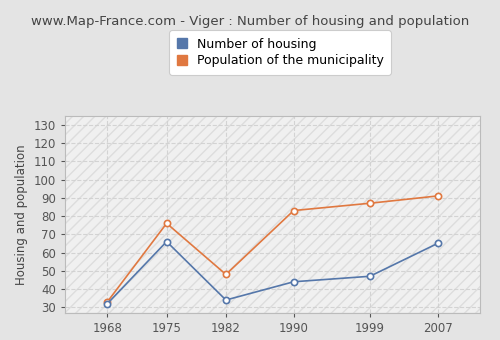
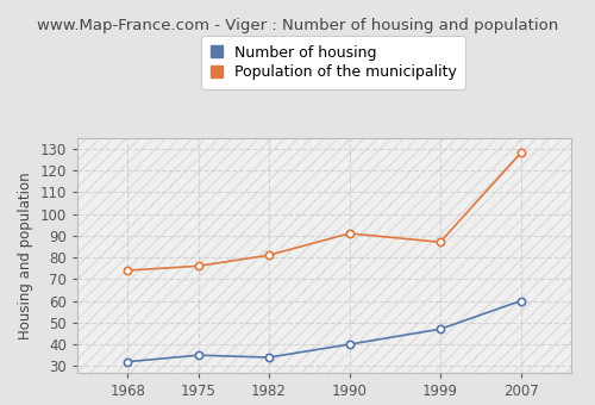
Population of the municipality/1968: 33 -> 74
Number of housing/1975: 66 -> 35
Population of the municipality/1982: 48 -> 81
Number of housing/1990: 44 -> 40
Population of the municipality/1990: 83 -> 91
Number of housing/2007: 65 -> 60
Population of the municipality/2007: 91 -> 128
